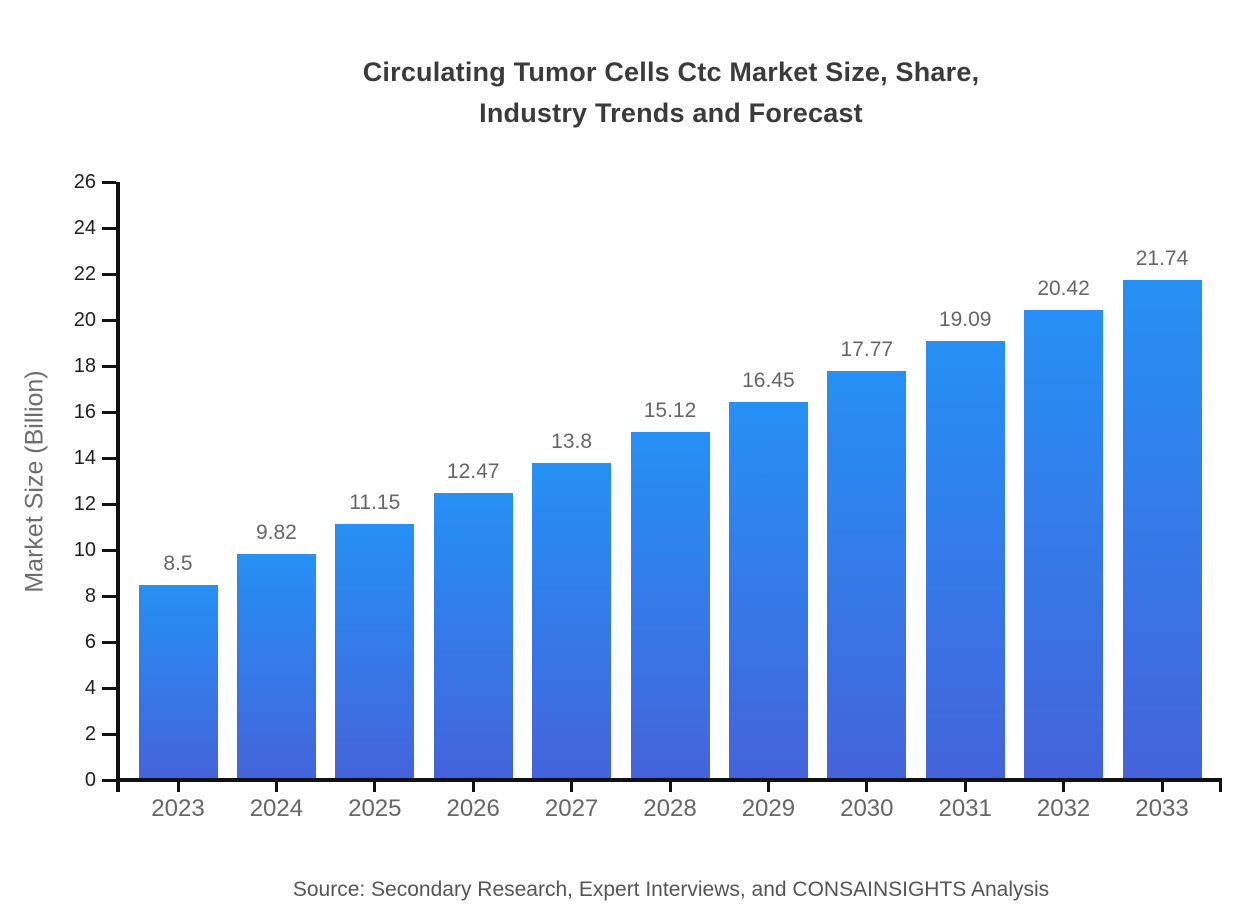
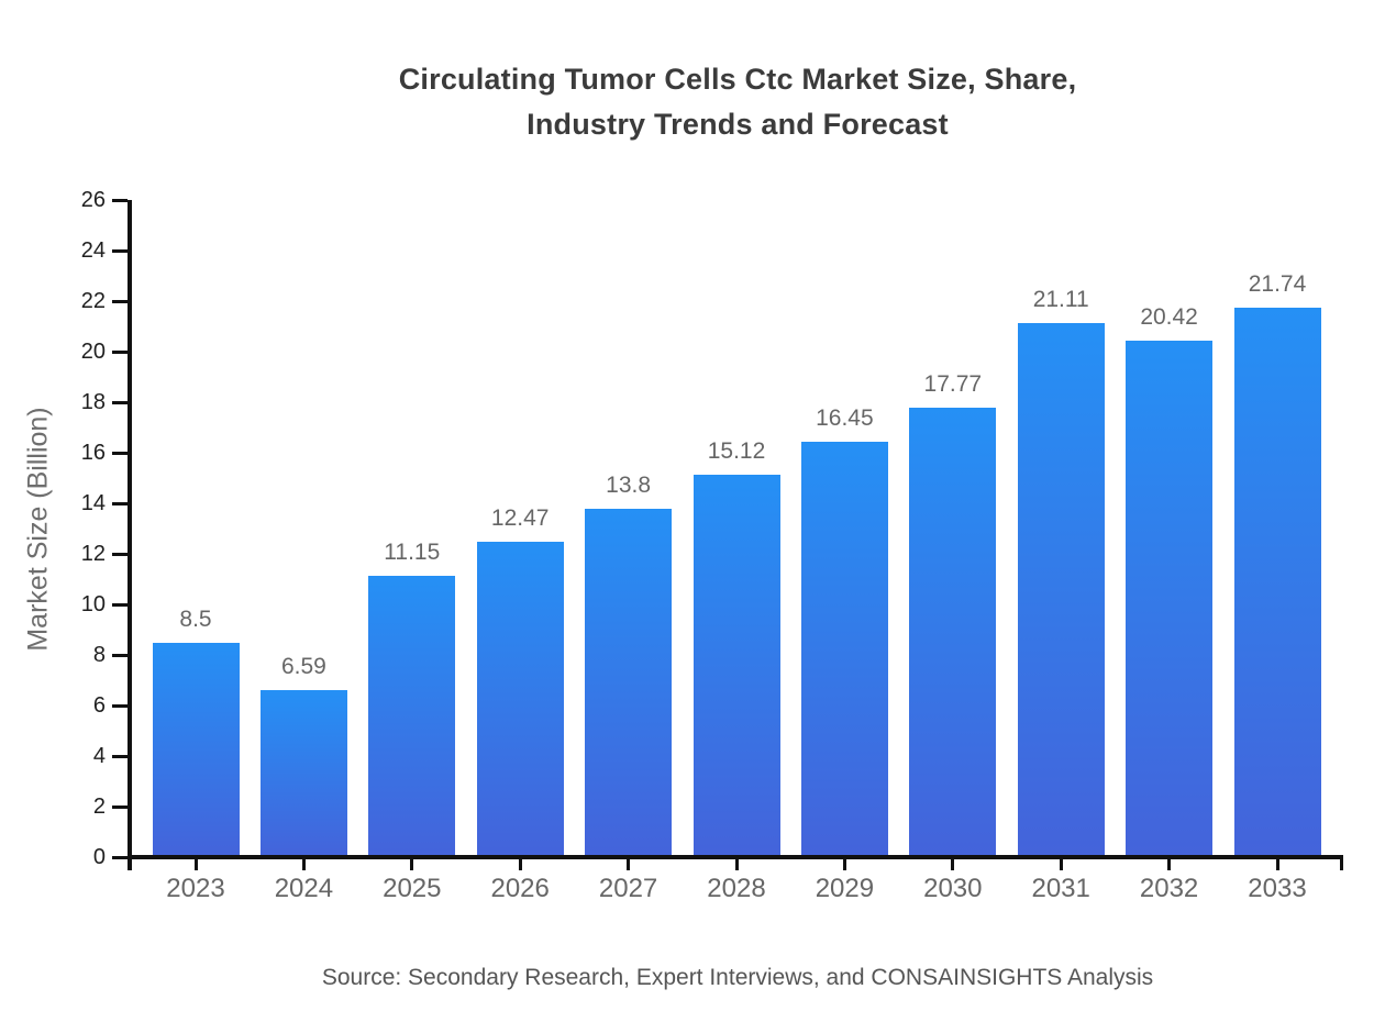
2024: 9.82 -> 6.59
2031: 19.09 -> 21.11
